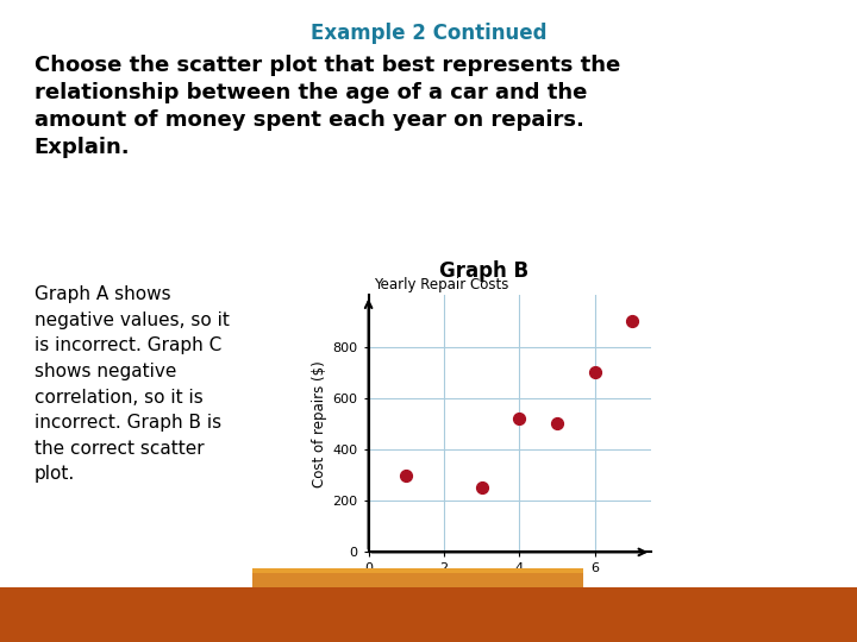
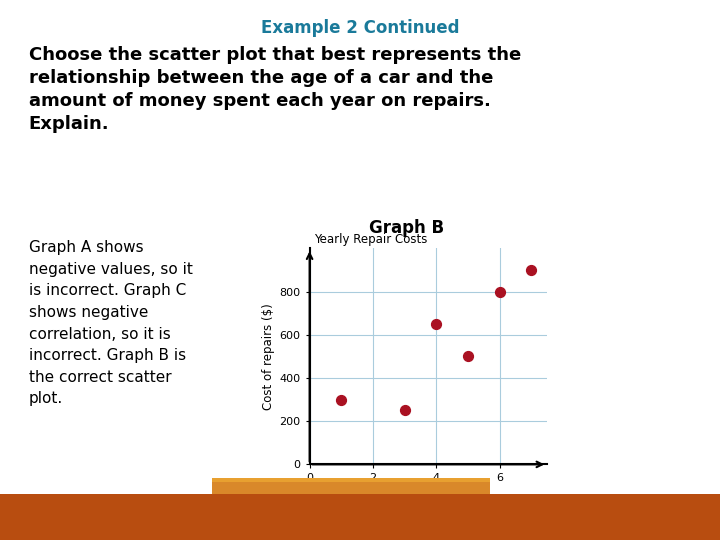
4: 520 -> 650
6: 700 -> 800
